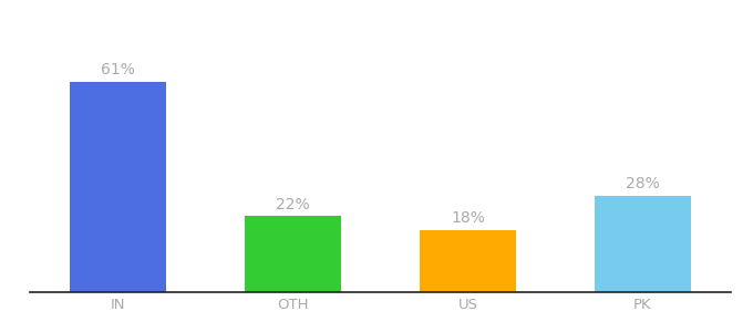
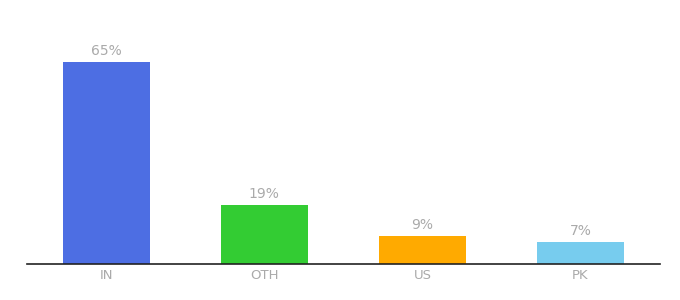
IN: 61% -> 65%
OTH: 22% -> 19%
US: 18% -> 9%
PK: 28% -> 7%
